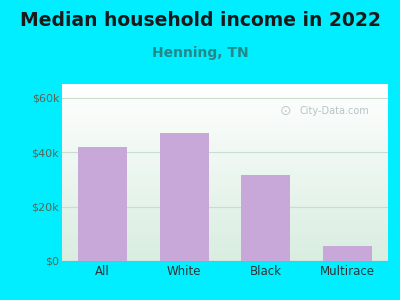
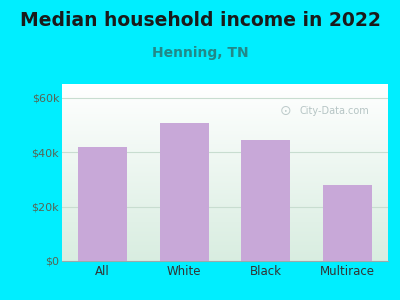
White: $47.0k -> $50.5k
Black: $31.5k -> $44.5k
Multirace: $5.5k -> $28.0k
